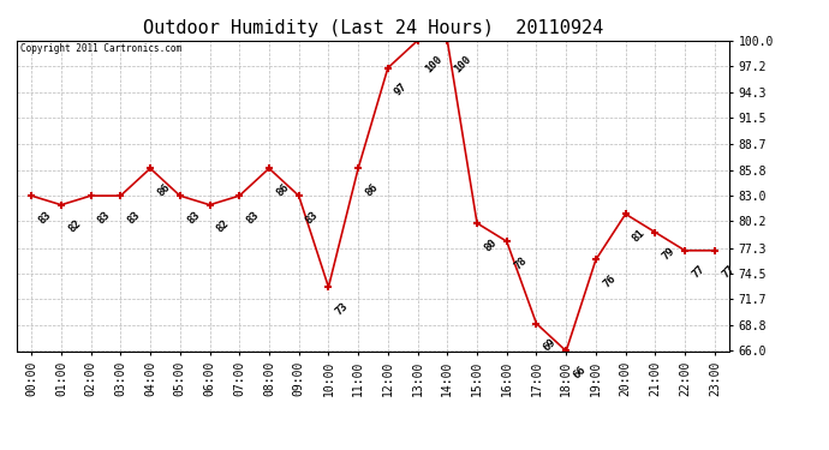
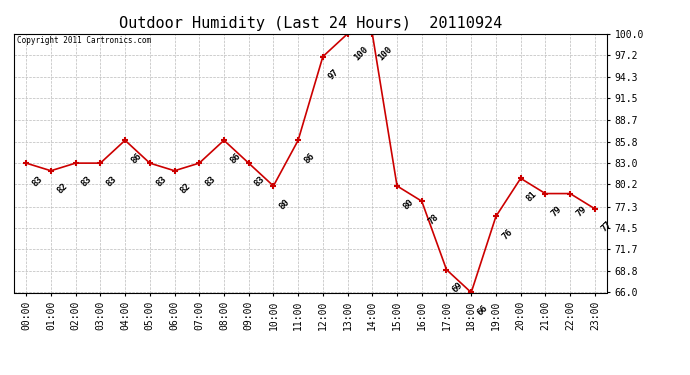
10:00: 73 -> 80
22:00: 77 -> 79
